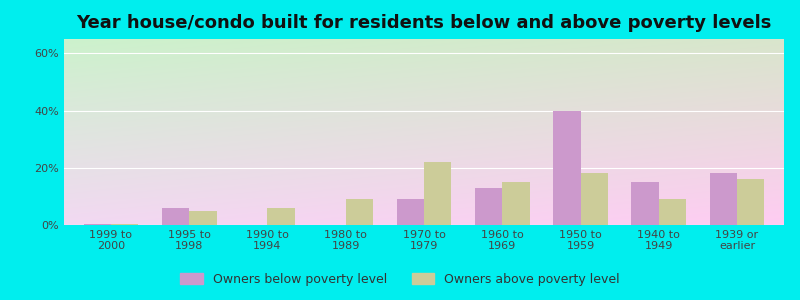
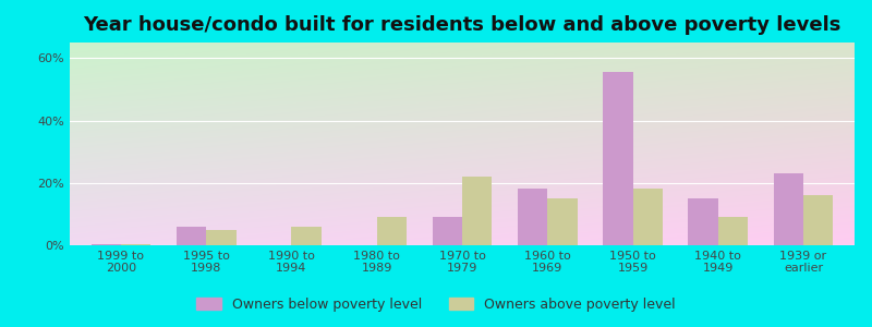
Owners below poverty level/1960 to 1969: 13.0% -> 18.0%
Owners below poverty level/1950 to 1959: 40.0% -> 55.5%
Owners below poverty level/1939 or earlier: 18.0% -> 23.0%
